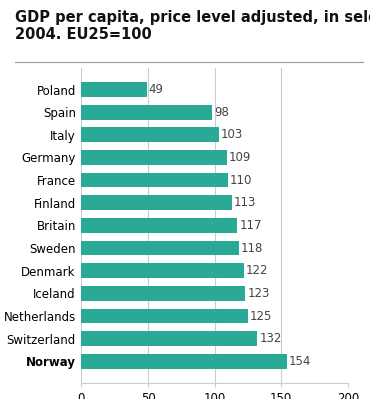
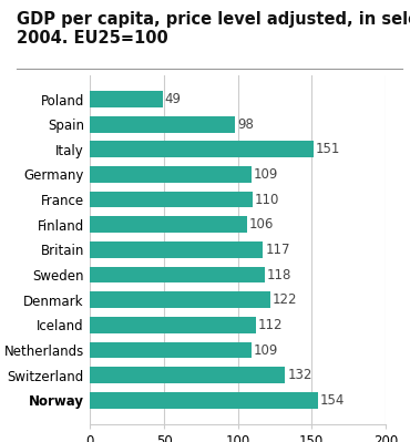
Italy: 103 -> 151
Finland: 113 -> 106
Iceland: 123 -> 112
Netherlands: 125 -> 109
